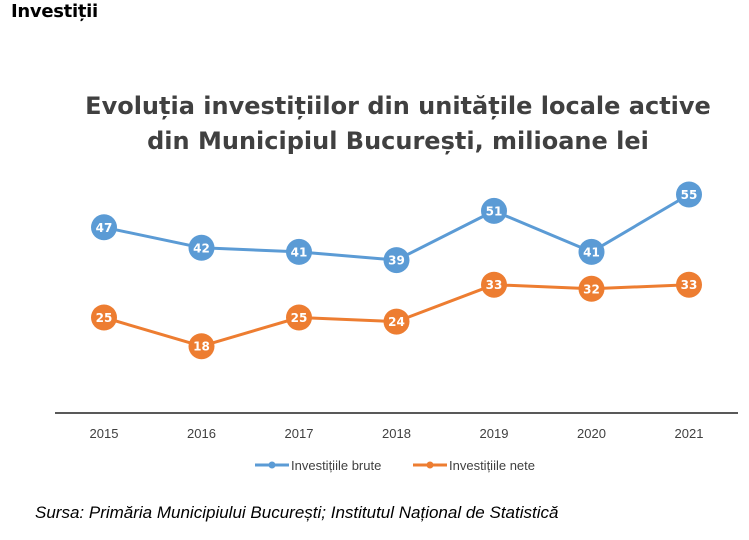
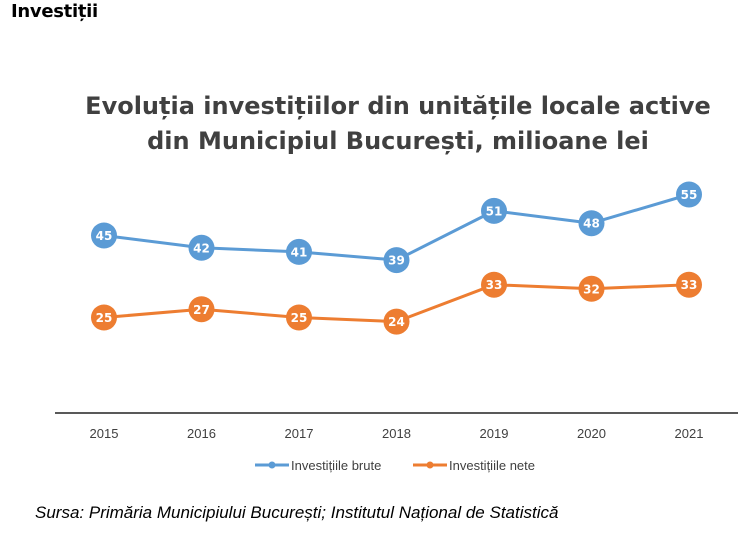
Investițiile brute/2015: 47 -> 45
Investițiile nete/2016: 18 -> 27
Investițiile brute/2020: 41 -> 48
